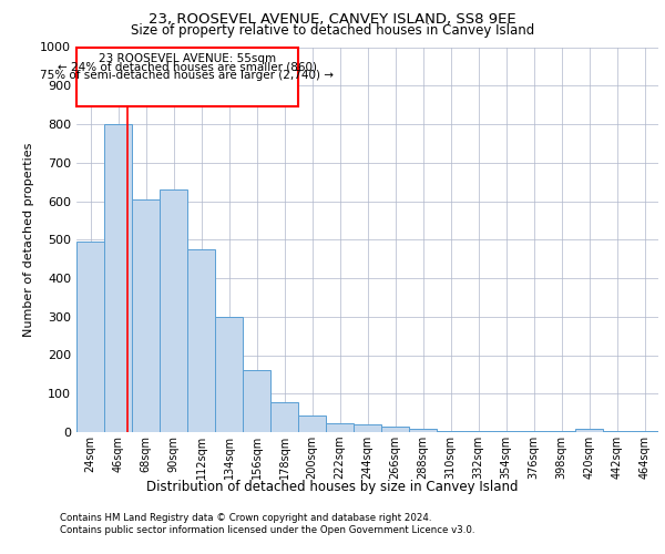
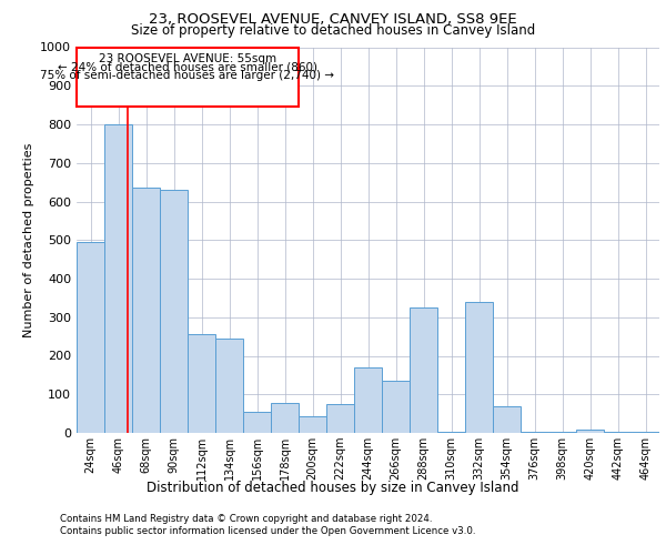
68sqm: 605 -> 635
112sqm: 475 -> 255
134sqm: 300 -> 245
156sqm: 160 -> 55
222sqm: 22 -> 75
244sqm: 20 -> 170
266sqm: 14 -> 135
288sqm: 10 -> 325
332sqm: 2 -> 340
354sqm: 2 -> 70
